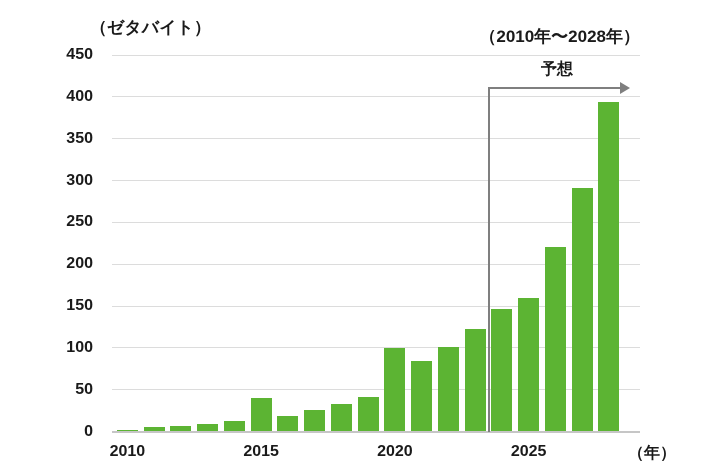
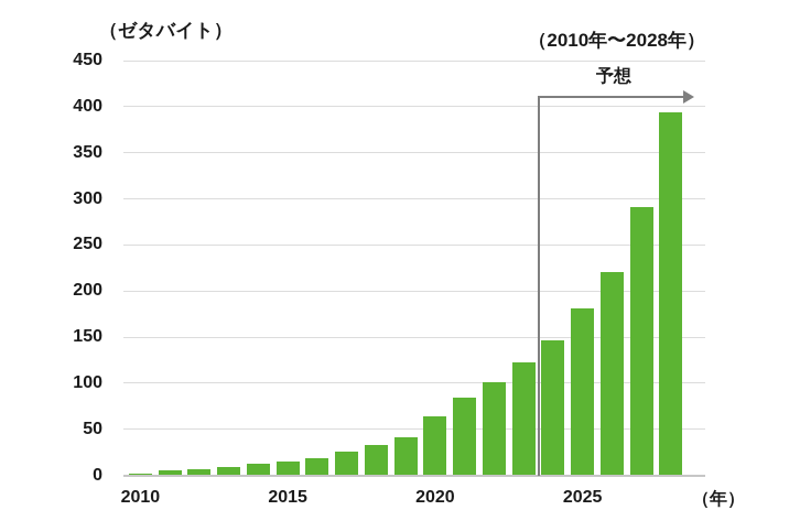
2015: 40 -> 20
2020: 100 -> 60
2025: 160 -> 180
